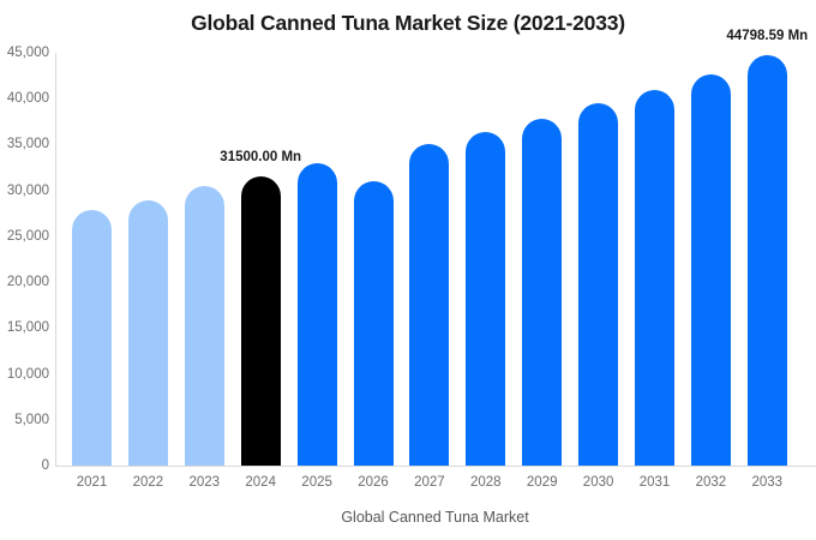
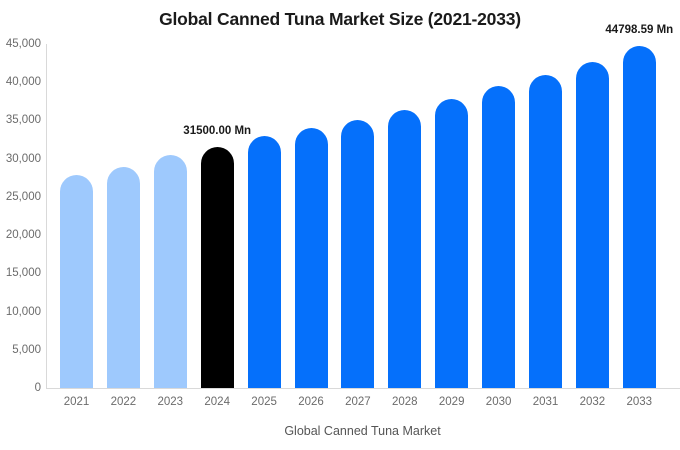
2026: 31000 -> 34000
